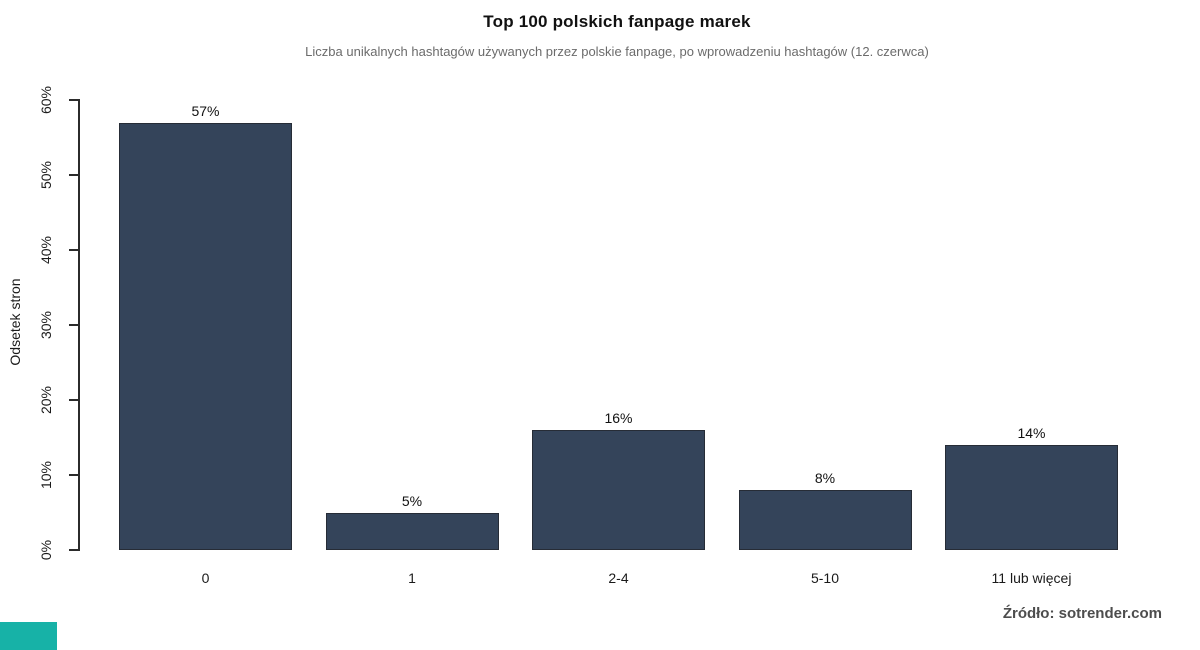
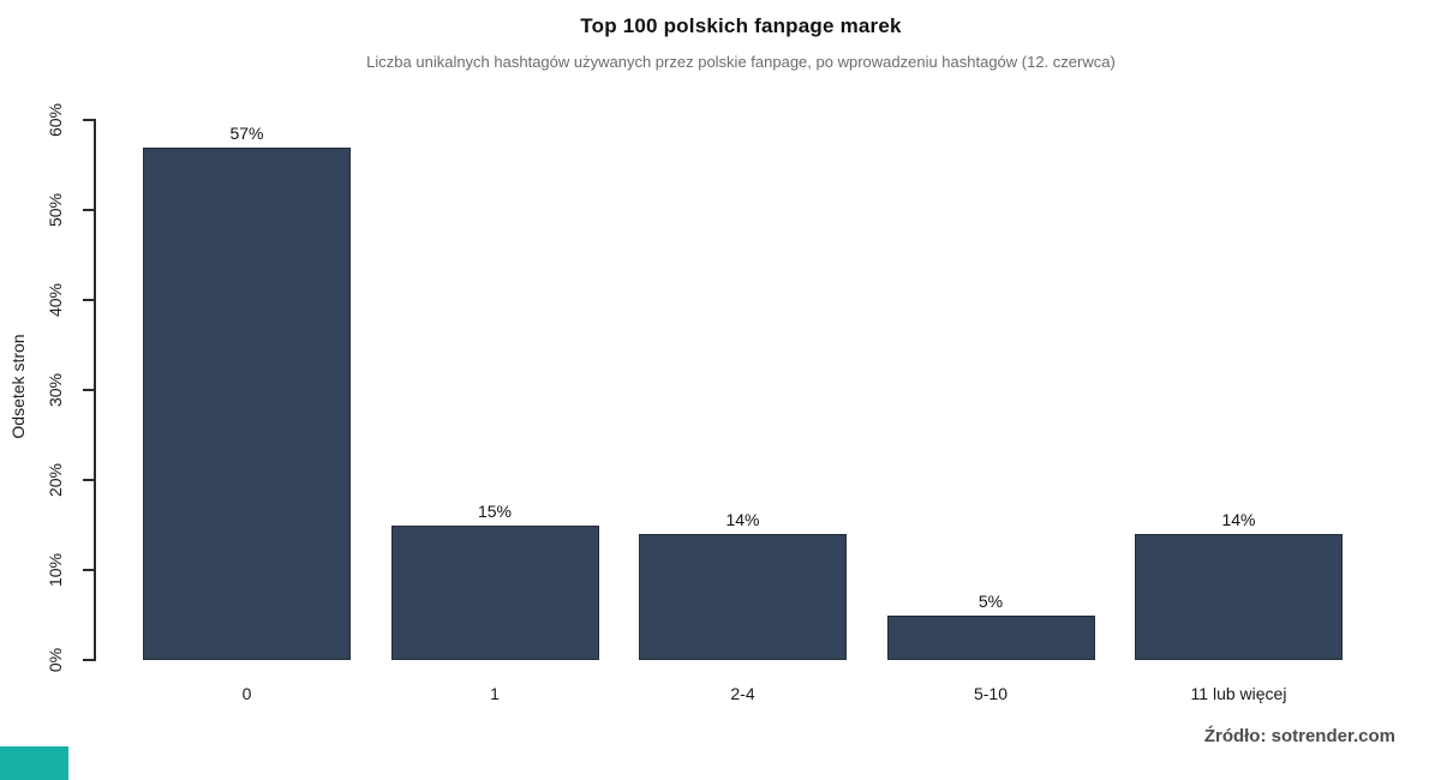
1: 5% -> 15%
2-4: 16% -> 14%
5-10: 8% -> 5%
